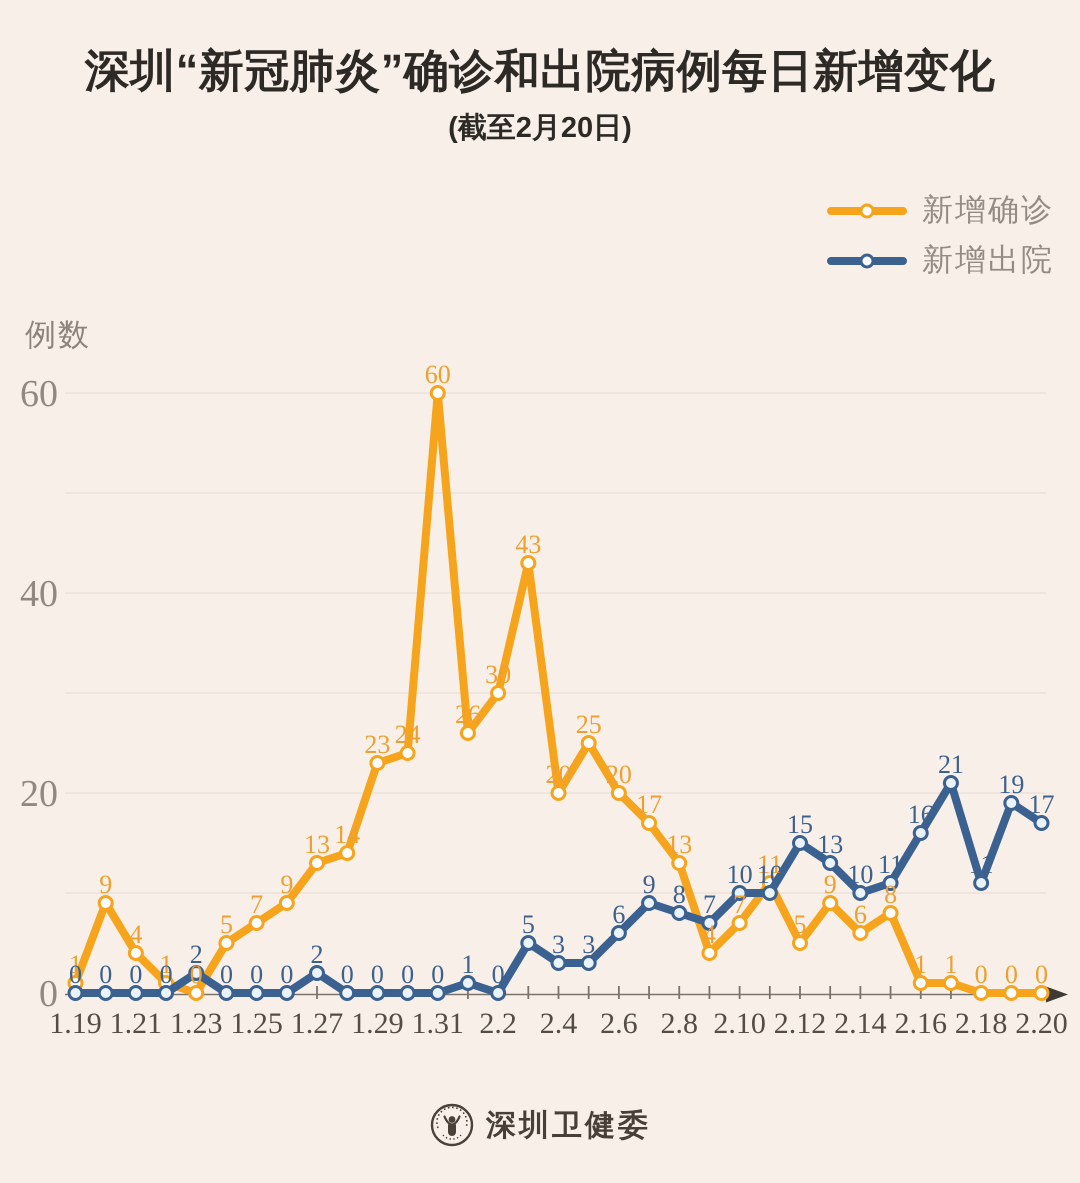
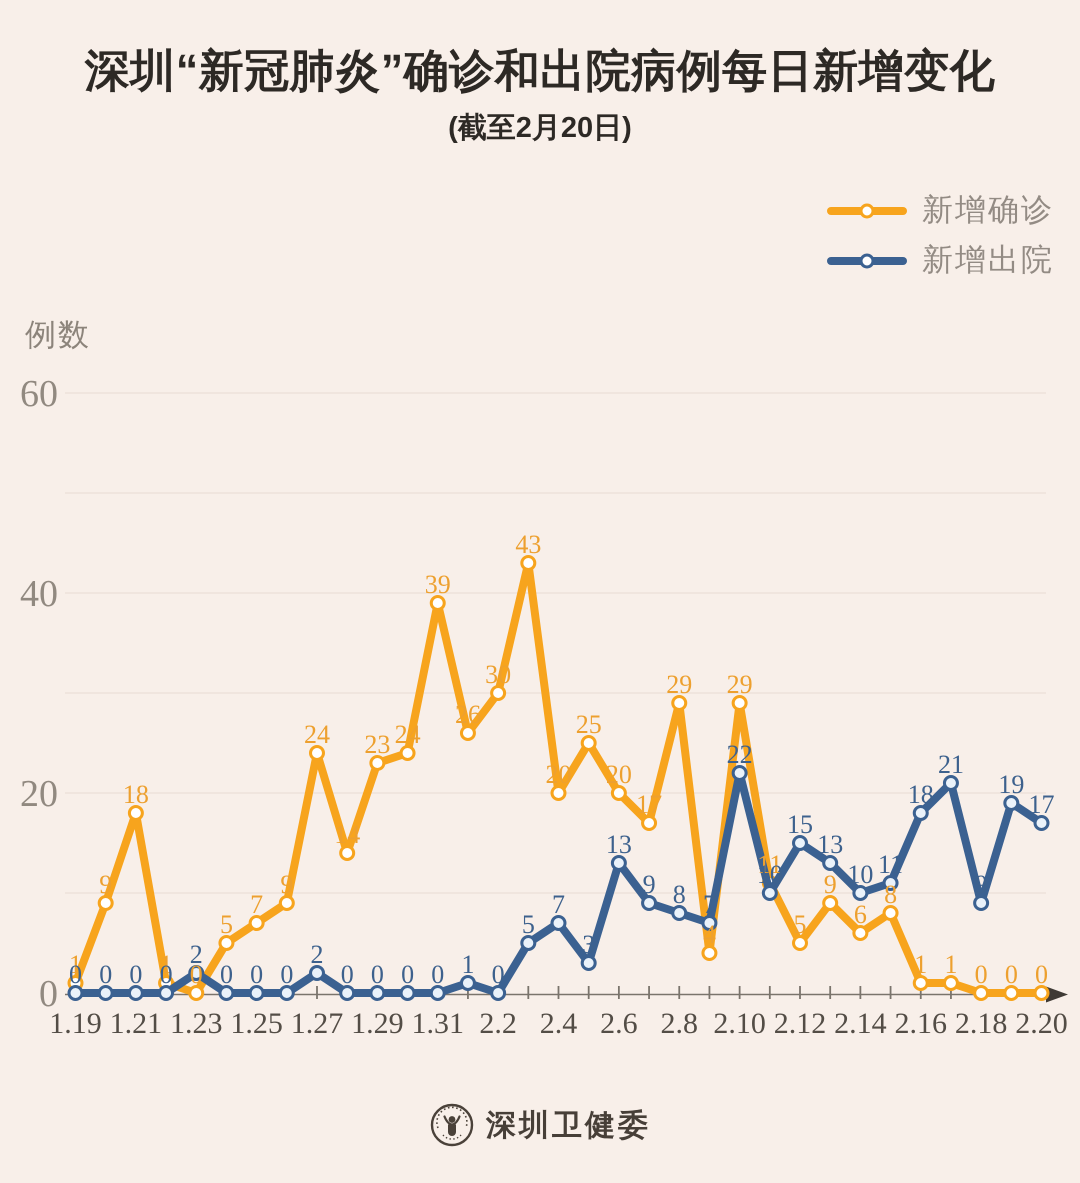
新增确诊/1.21: 4 -> 18
新增确诊/1.27: 13 -> 24
新增确诊/1.31: 60 -> 39
新增出院/2.4: 3 -> 7
新增出院/2.6: 6 -> 13
新增确诊/2.8: 13 -> 29
新增确诊/2.10: 7 -> 29
新增出院/2.10: 10 -> 22
新增出院/2.16: 16 -> 18
新增出院/2.18: 11 -> 9
